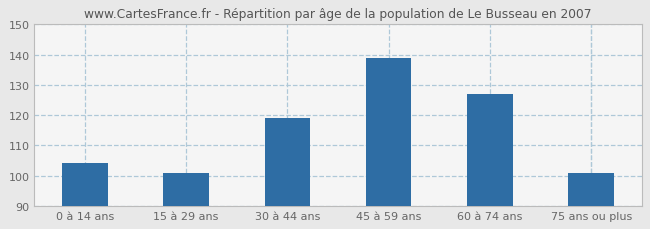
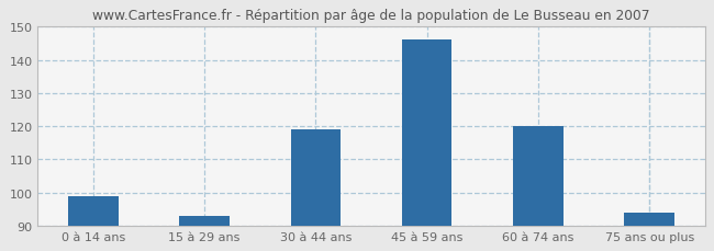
0 à 14 ans: 104 -> 99
15 à 29 ans: 101 -> 93
45 à 59 ans: 139 -> 146
60 à 74 ans: 127 -> 120
75 ans ou plus: 101 -> 94
